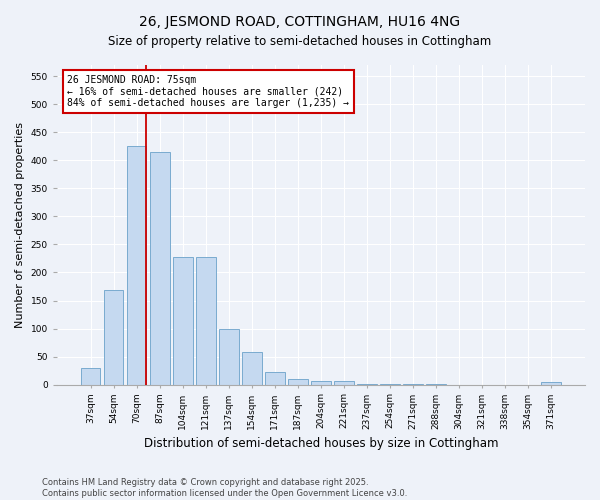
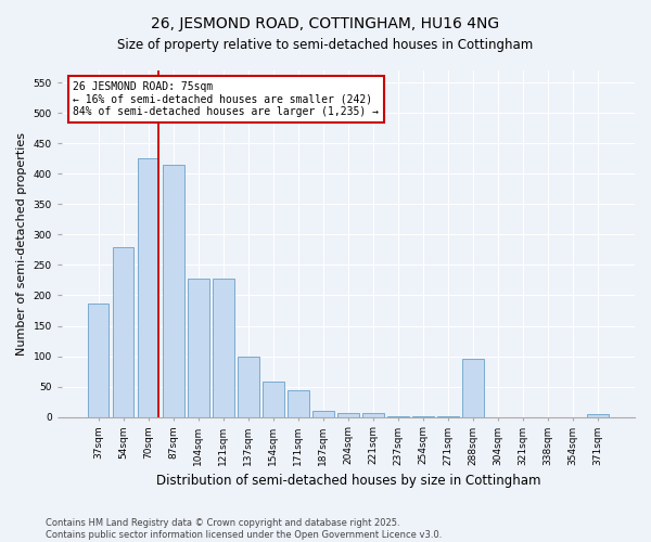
37sqm: 30 -> 186
54sqm: 168 -> 280
171sqm: 22 -> 44
288sqm: 1 -> 96
